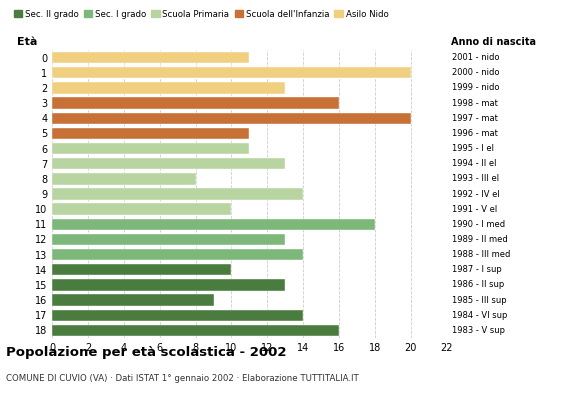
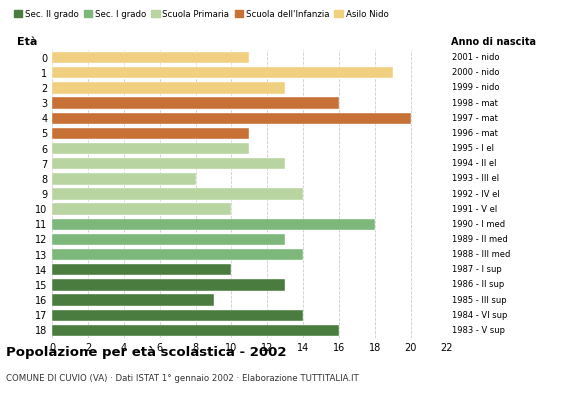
1: 20 -> 19
